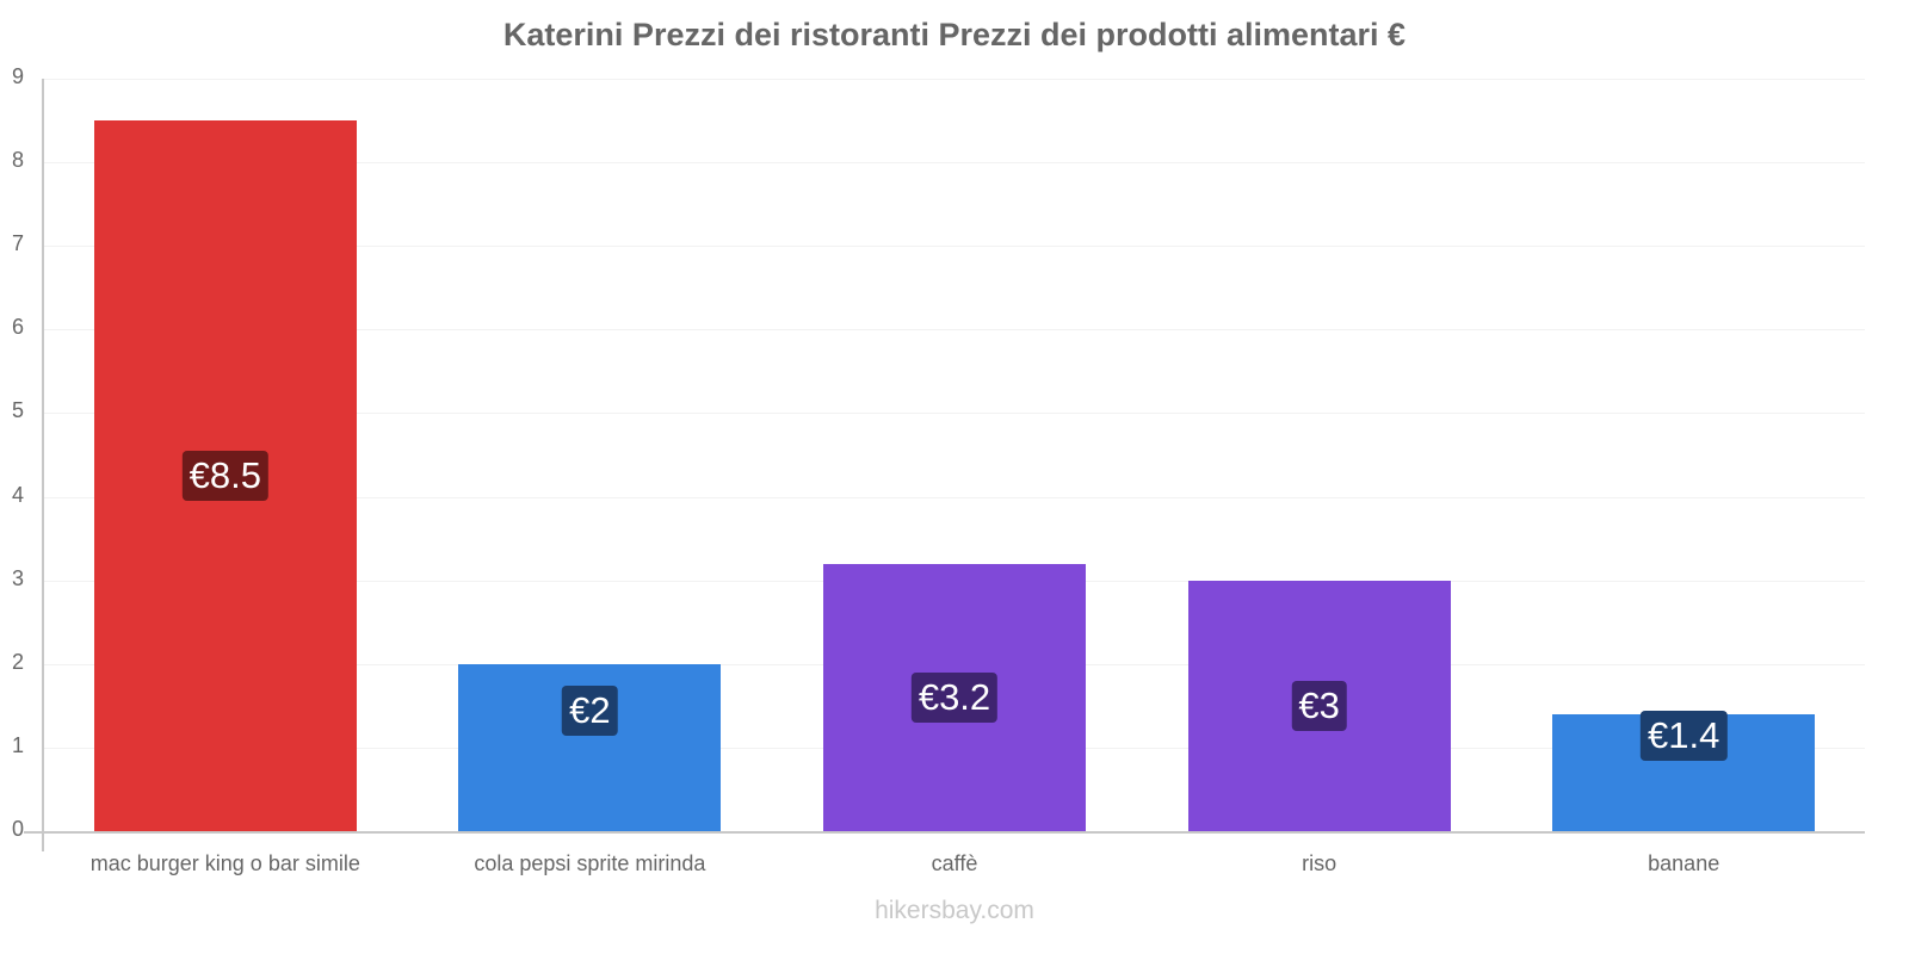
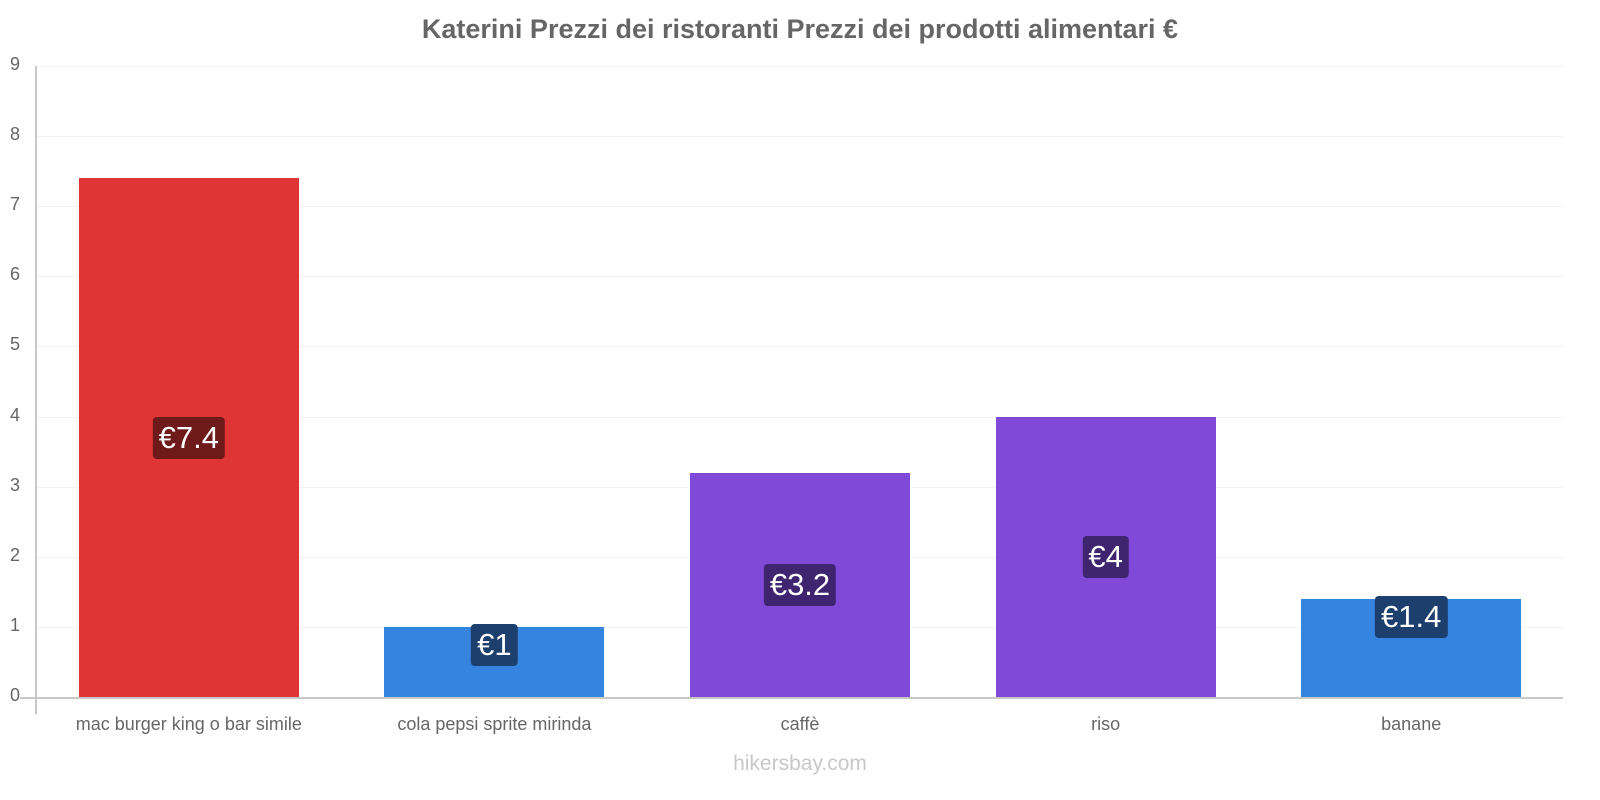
mac burger king o bar simile: €8.5 -> €7.4
cola pepsi sprite mirinda: €2 -> €1
riso: €3 -> €4
